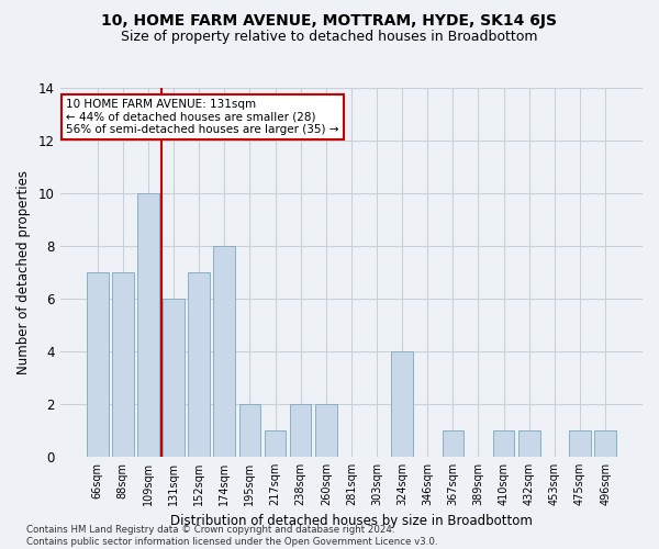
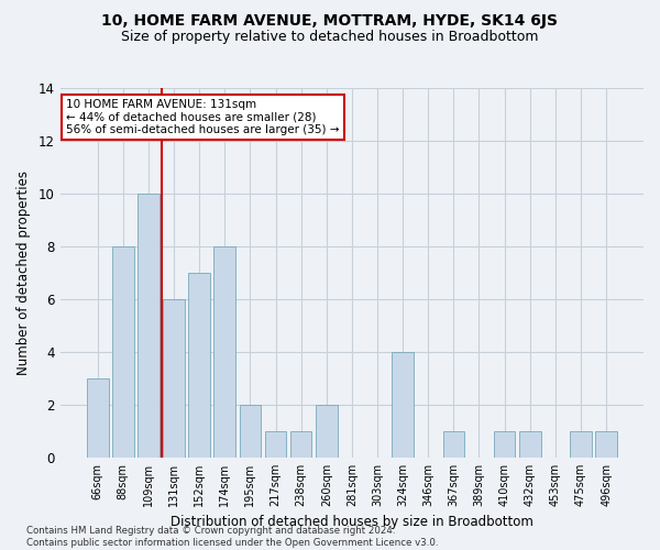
66sqm: 7 -> 3
88sqm: 7 -> 8
238sqm: 2 -> 1
